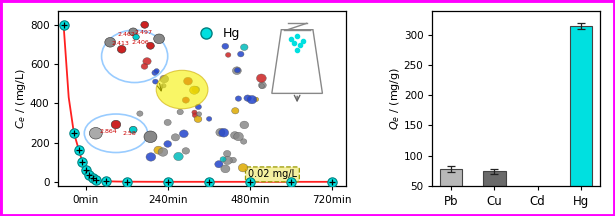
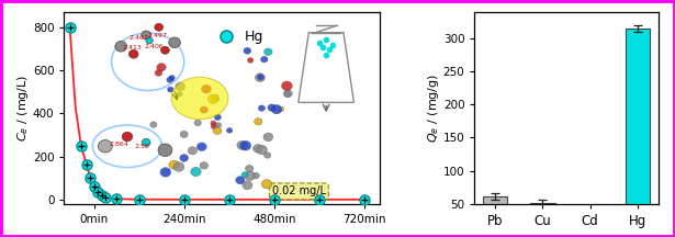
Pb: 78 -> 62
Cu: 74 -> 52
